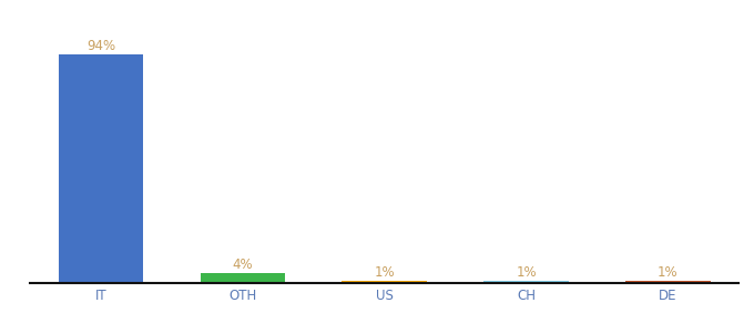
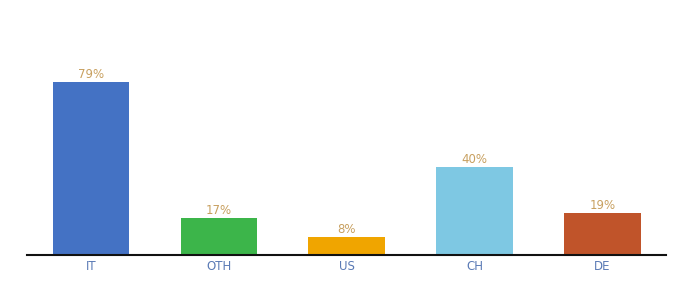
IT: 94% -> 79%
OTH: 4% -> 17%
US: 1% -> 8%
CH: 1% -> 40%
DE: 1% -> 19%
